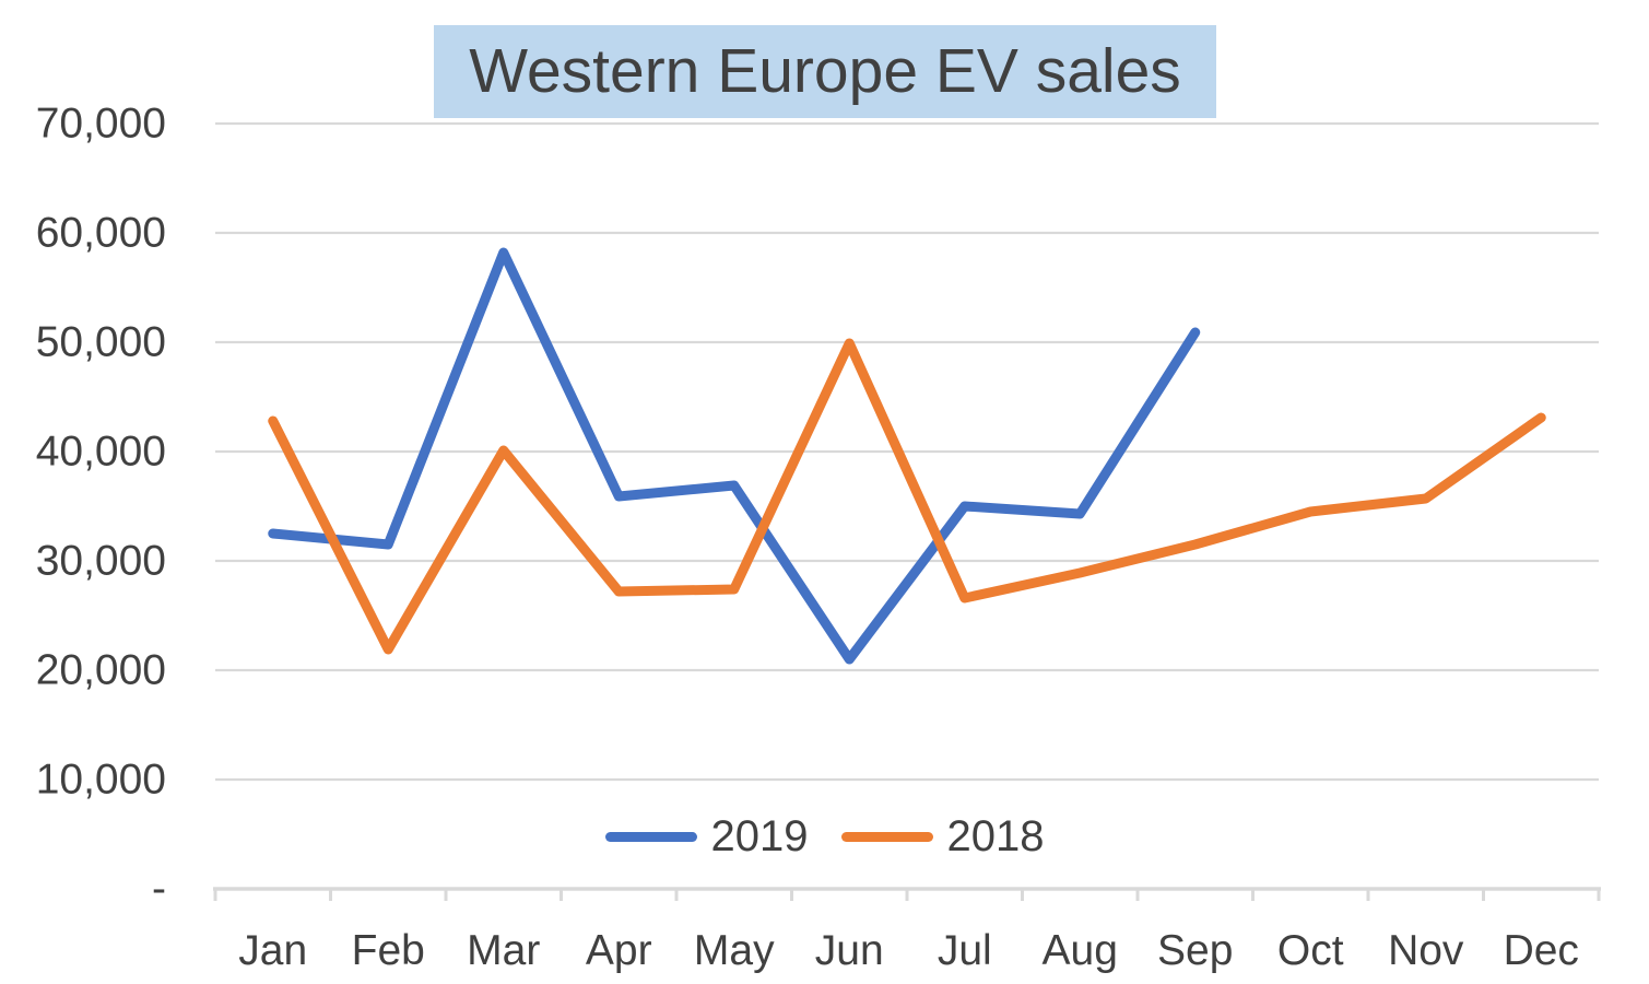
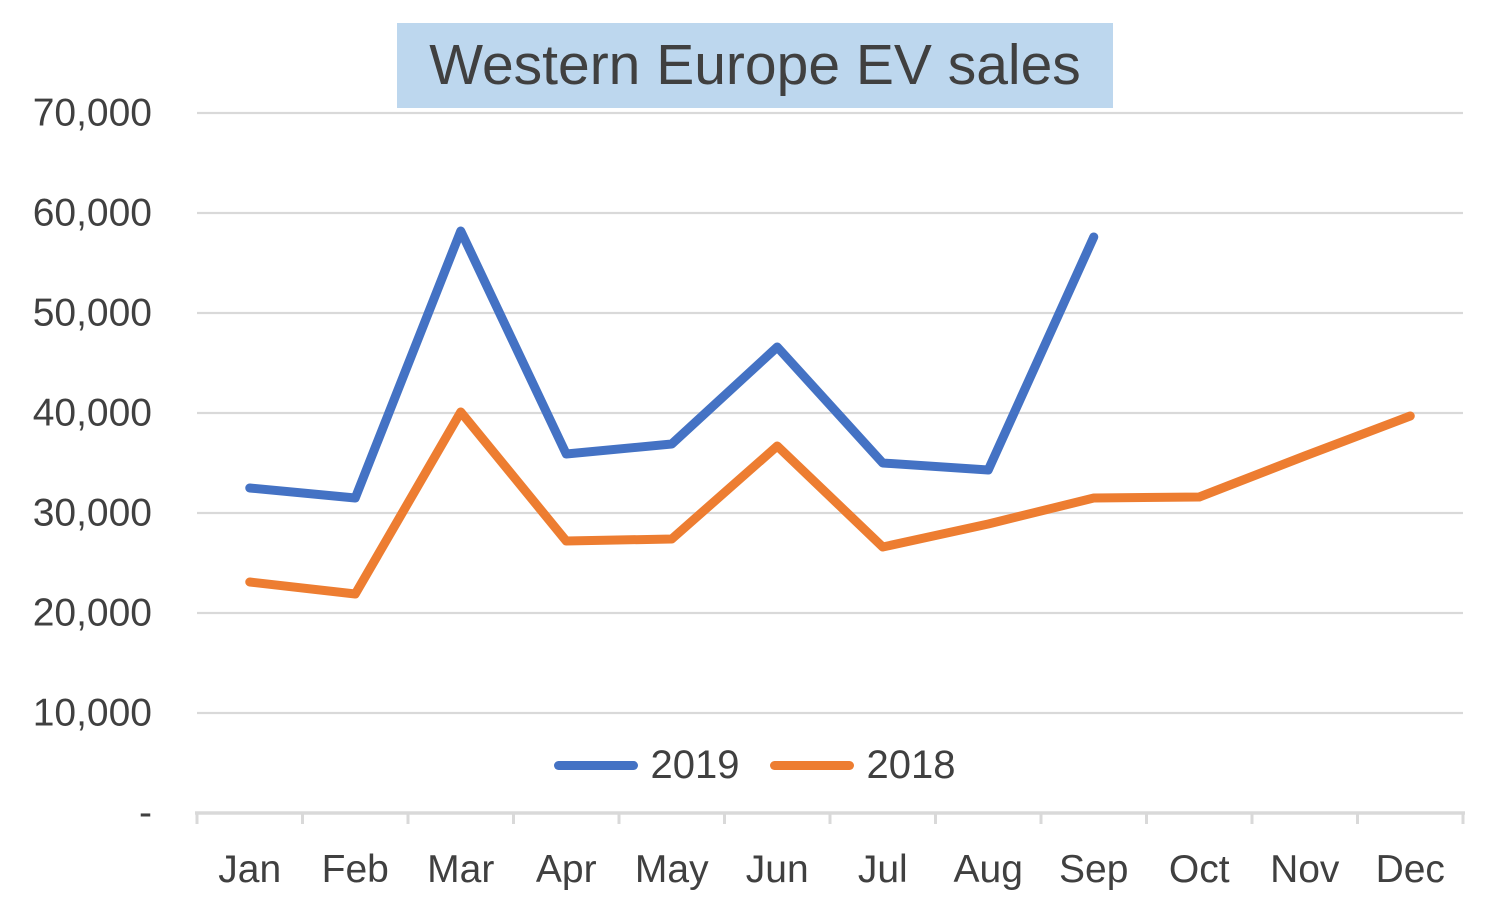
2018/Jan: 42800 -> 23100
2019/Jun: 21000 -> 46600
2018/Jun: 49900 -> 36700
2019/Sep: 50900 -> 57600
2018/Oct: 34500 -> 31600
2018/Dec: 43100 -> 39700
